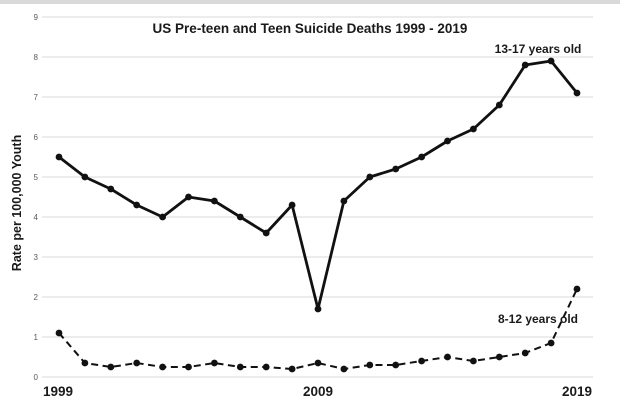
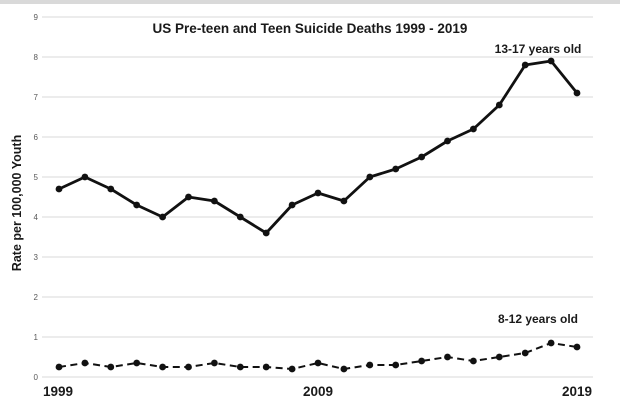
13-17 years old/1999: 5.5 -> 4.7
8-12 years old/1999: 1.1 -> 0.2
13-17 years old/2009: 1.7 -> 4.6
8-12 years old/2019: 2.2 -> 0.8
